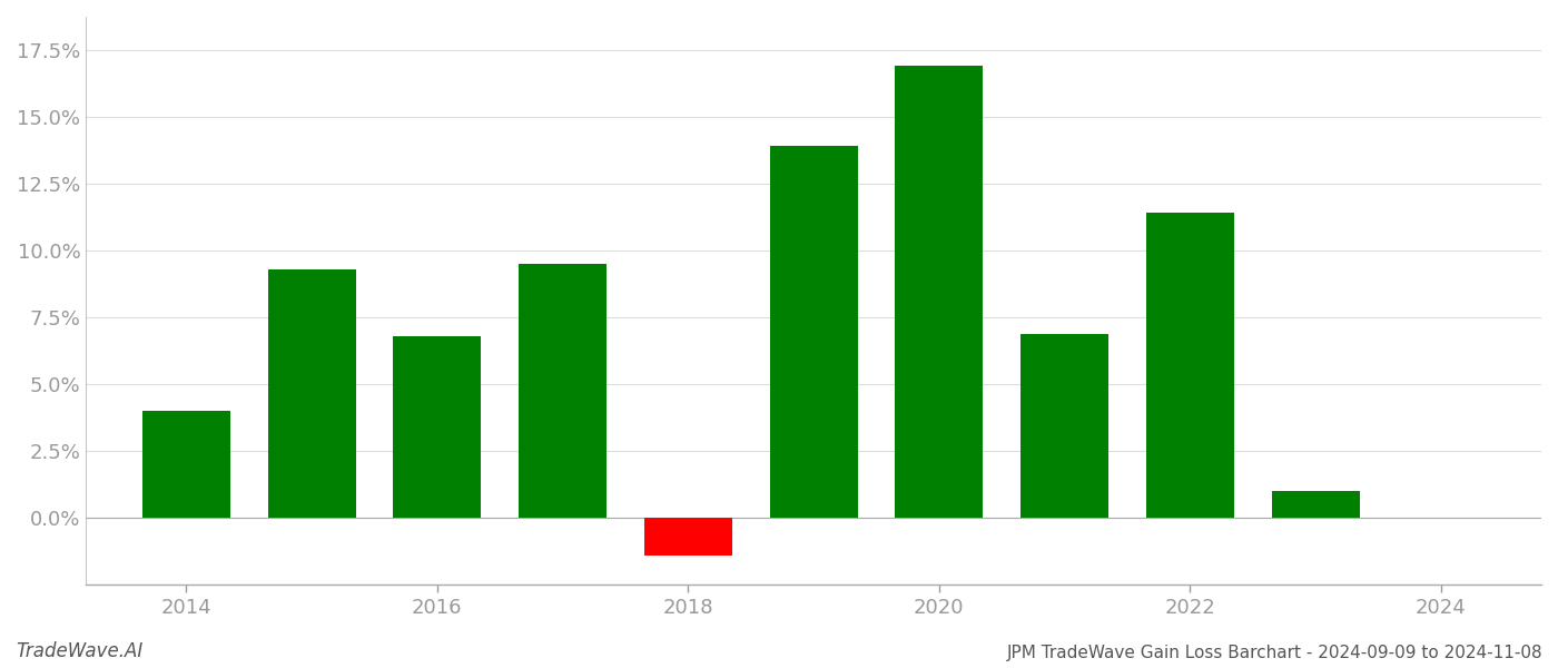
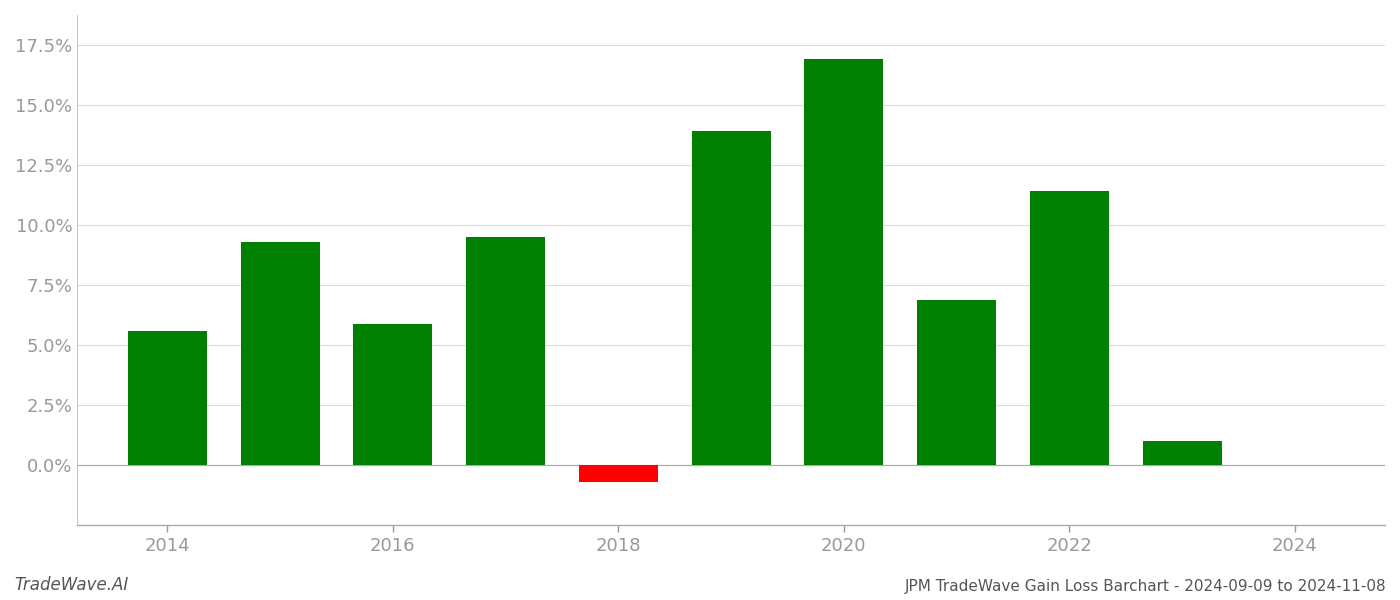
2014: 4.0% -> 5.6%
2016: 6.8% -> 5.9%
2018: -1.4% -> -0.7%
